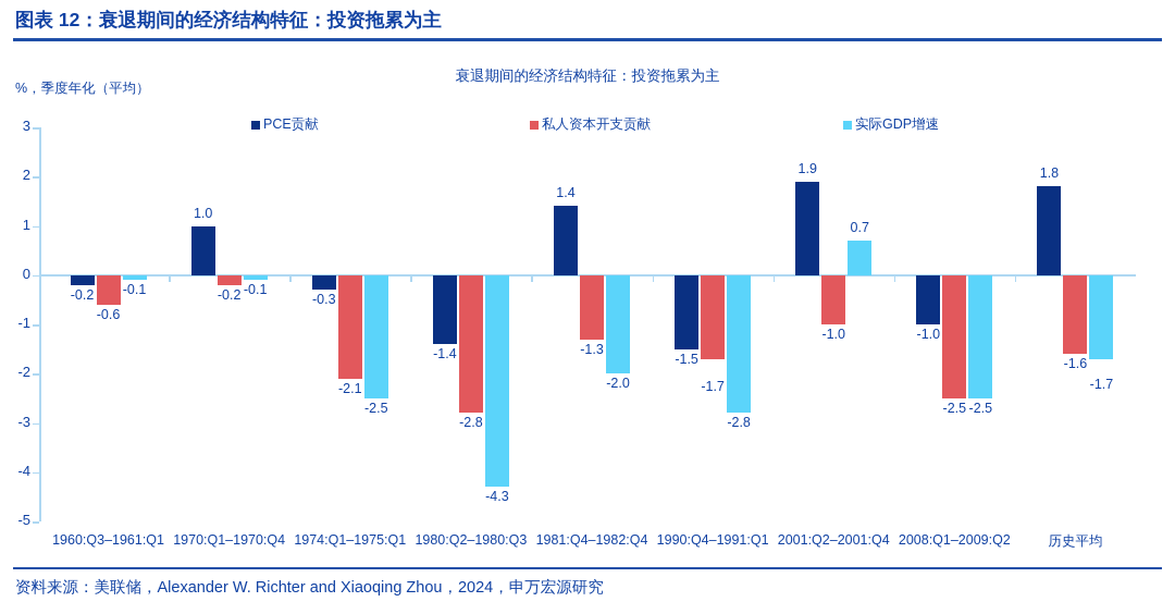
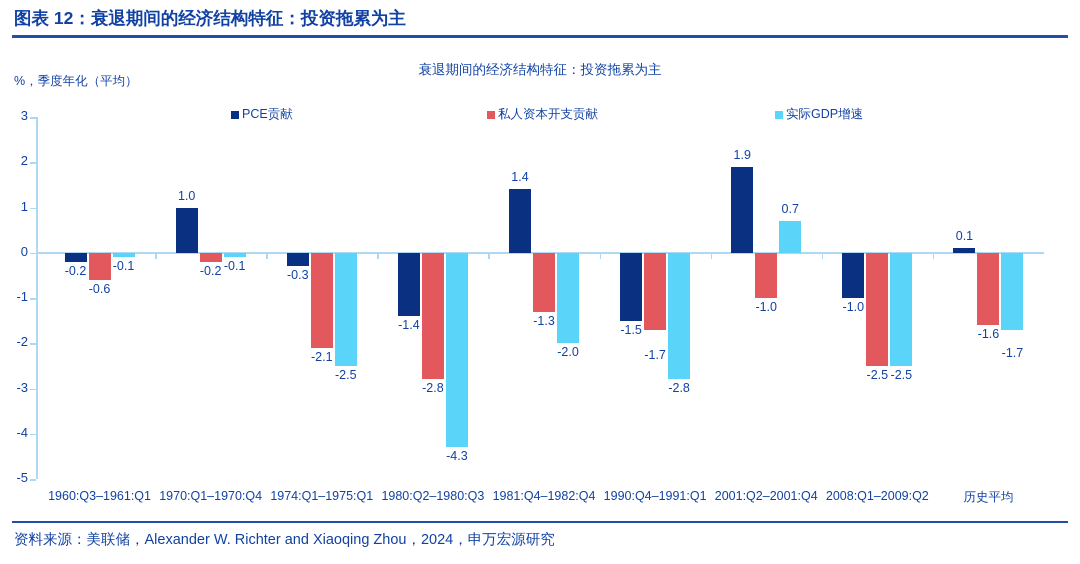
PCE贡献/历史平均: 1.8 -> 0.1
